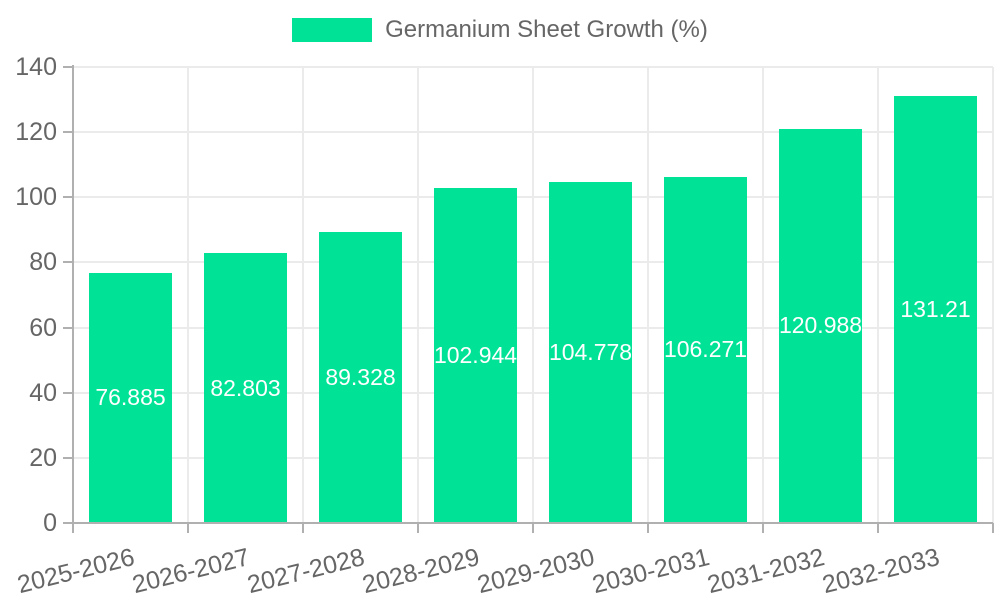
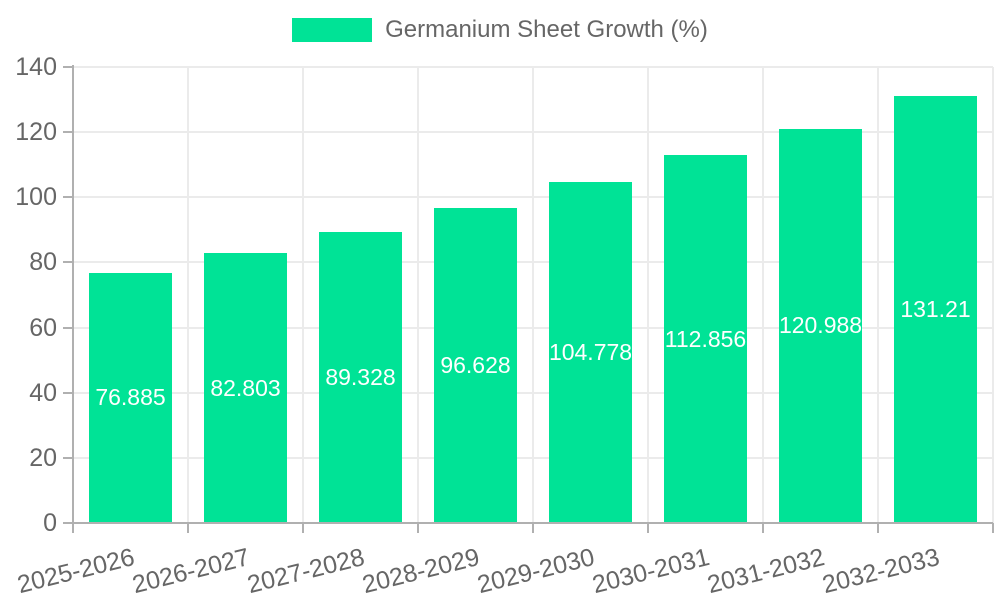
2028-2029: 102.944 -> 96.628
2030-2031: 106.271 -> 112.856
